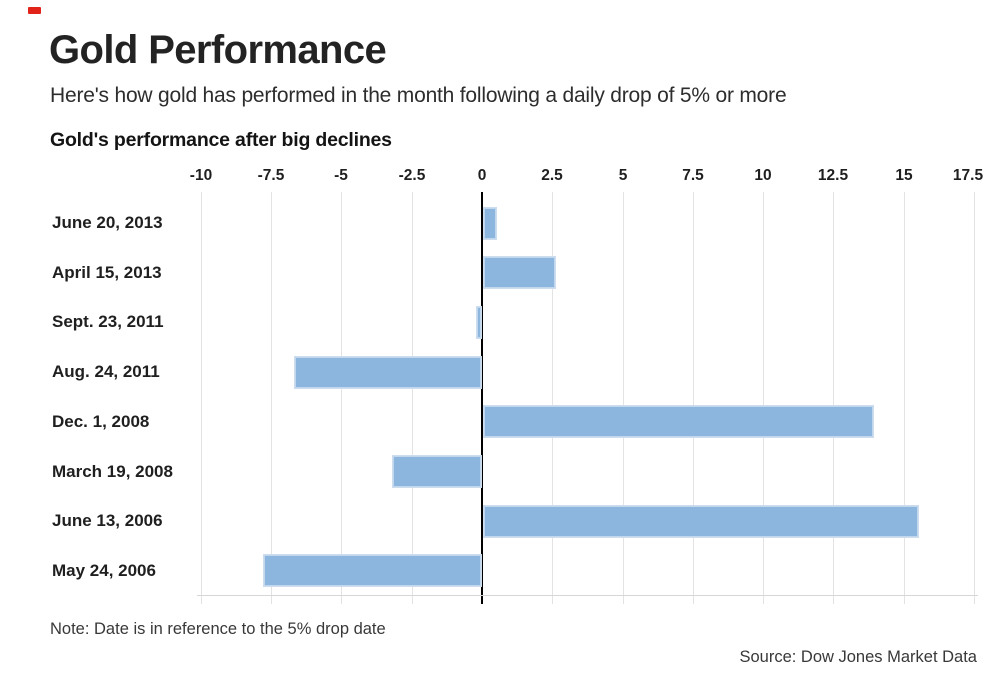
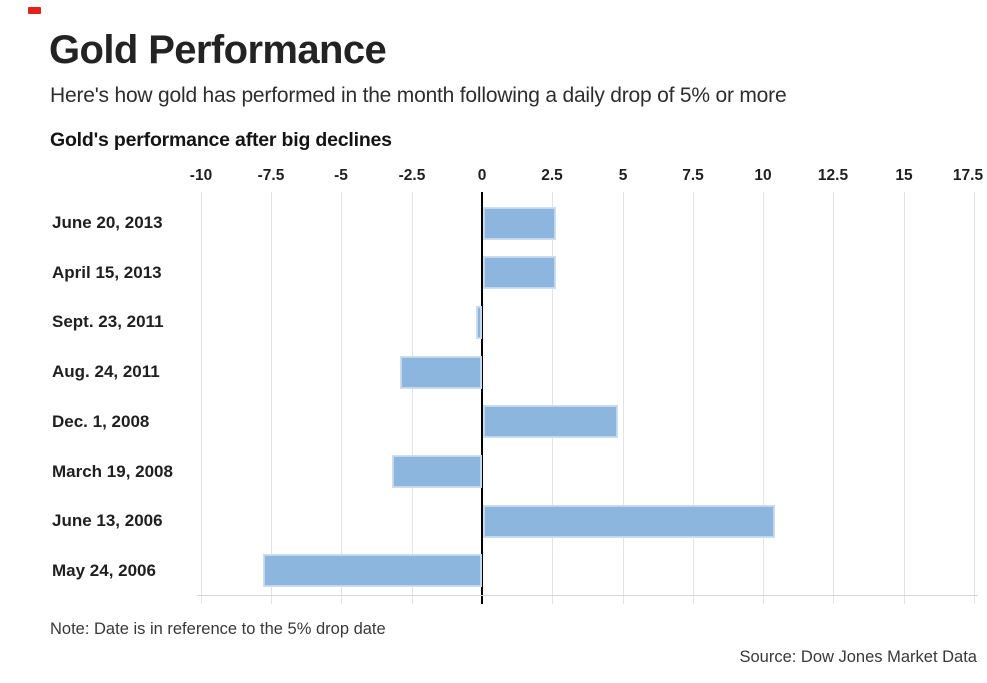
June 20, 2013: 0,5 -> 2,6
Aug. 24, 2011: -6,7 -> -2,9
Dec. 1, 2008: 13,9 -> 4,8
June 13, 2006: 15,5 -> 10,4
